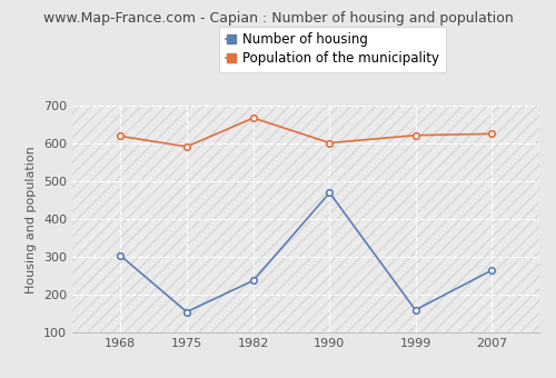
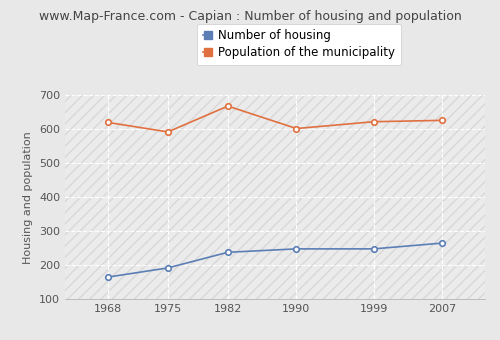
Number of housing/1968: 305 -> 165
Number of housing/1975: 155 -> 192
Number of housing/1990: 470 -> 248
Number of housing/1999: 160 -> 248
